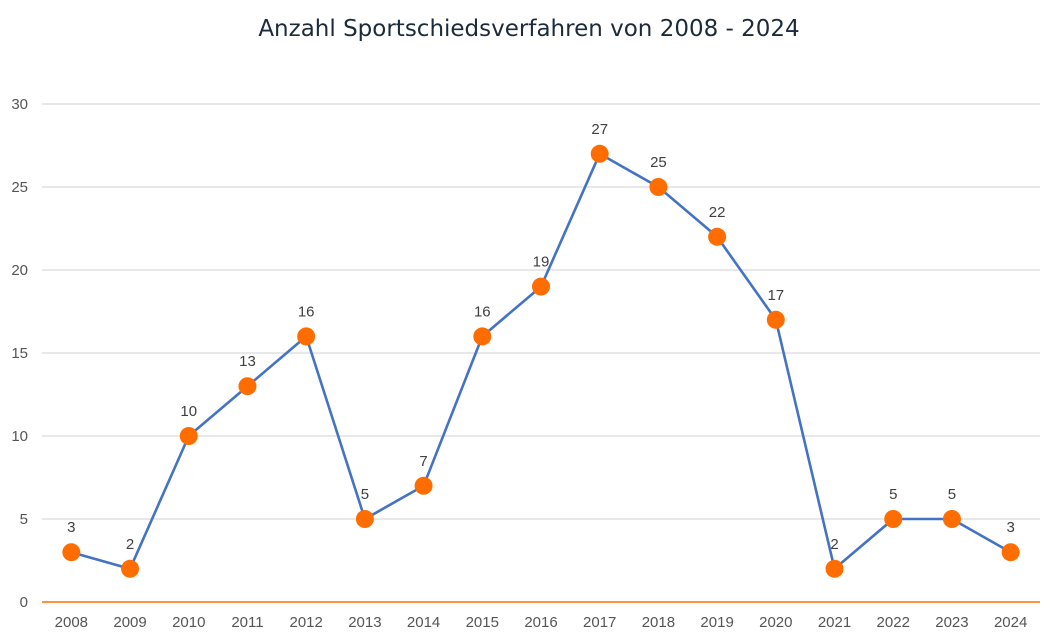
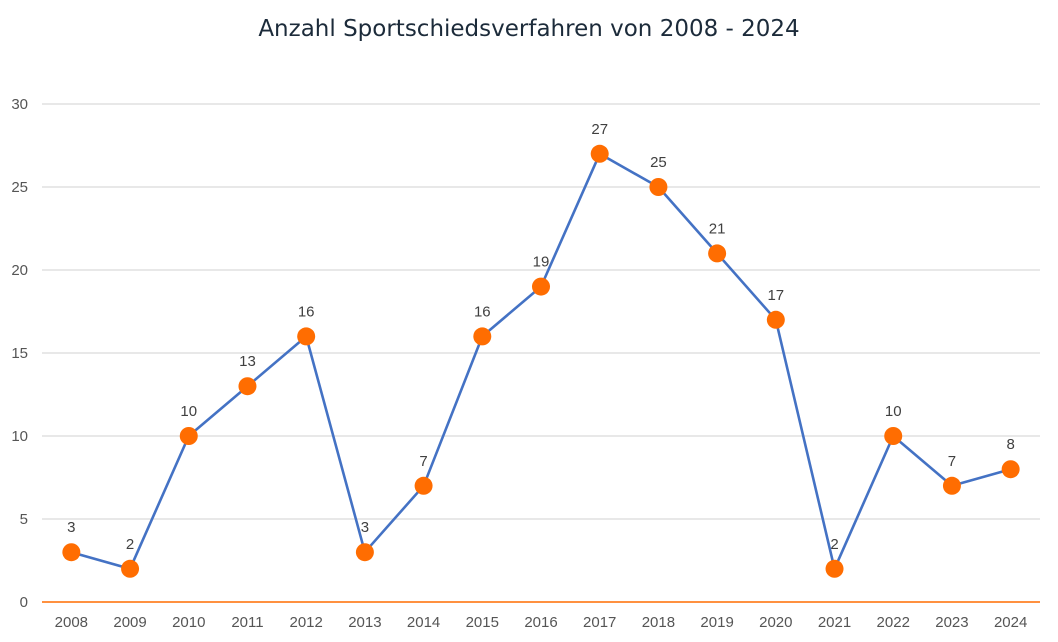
2013: 5 -> 3
2019: 22 -> 21
2022: 5 -> 10
2023: 5 -> 7
2024: 3 -> 8
